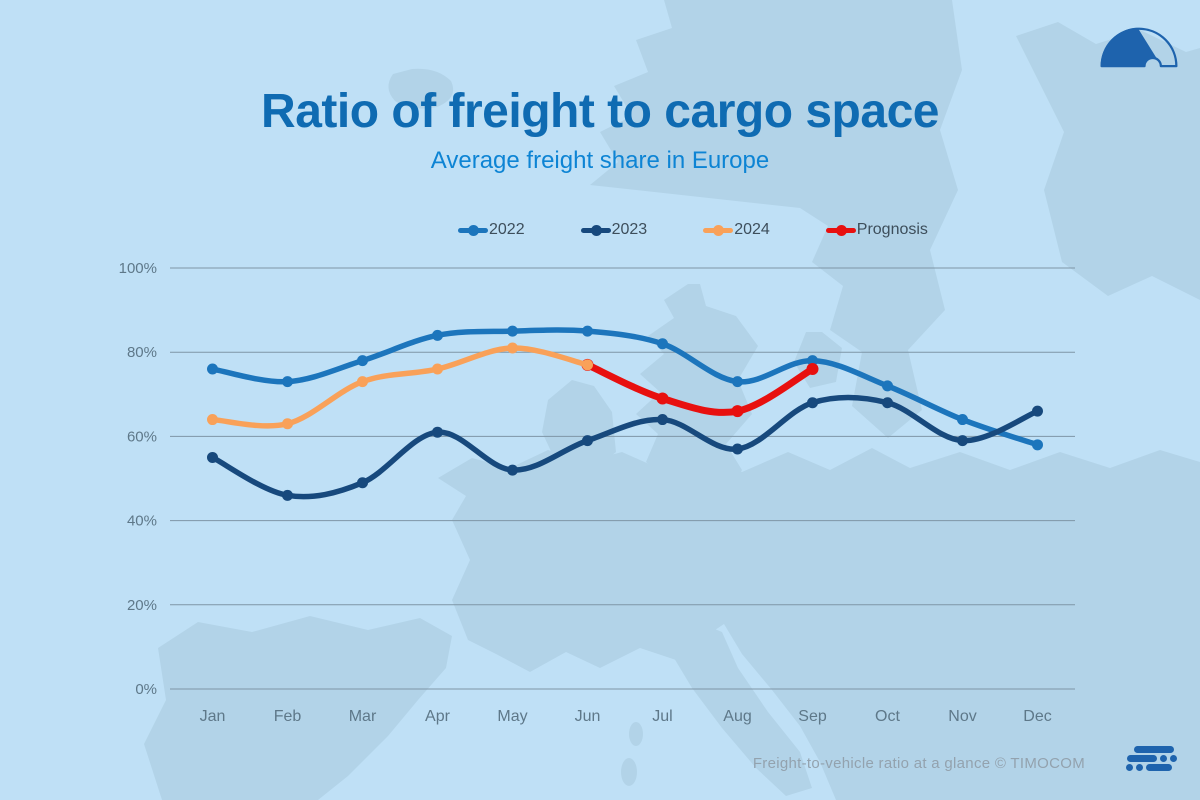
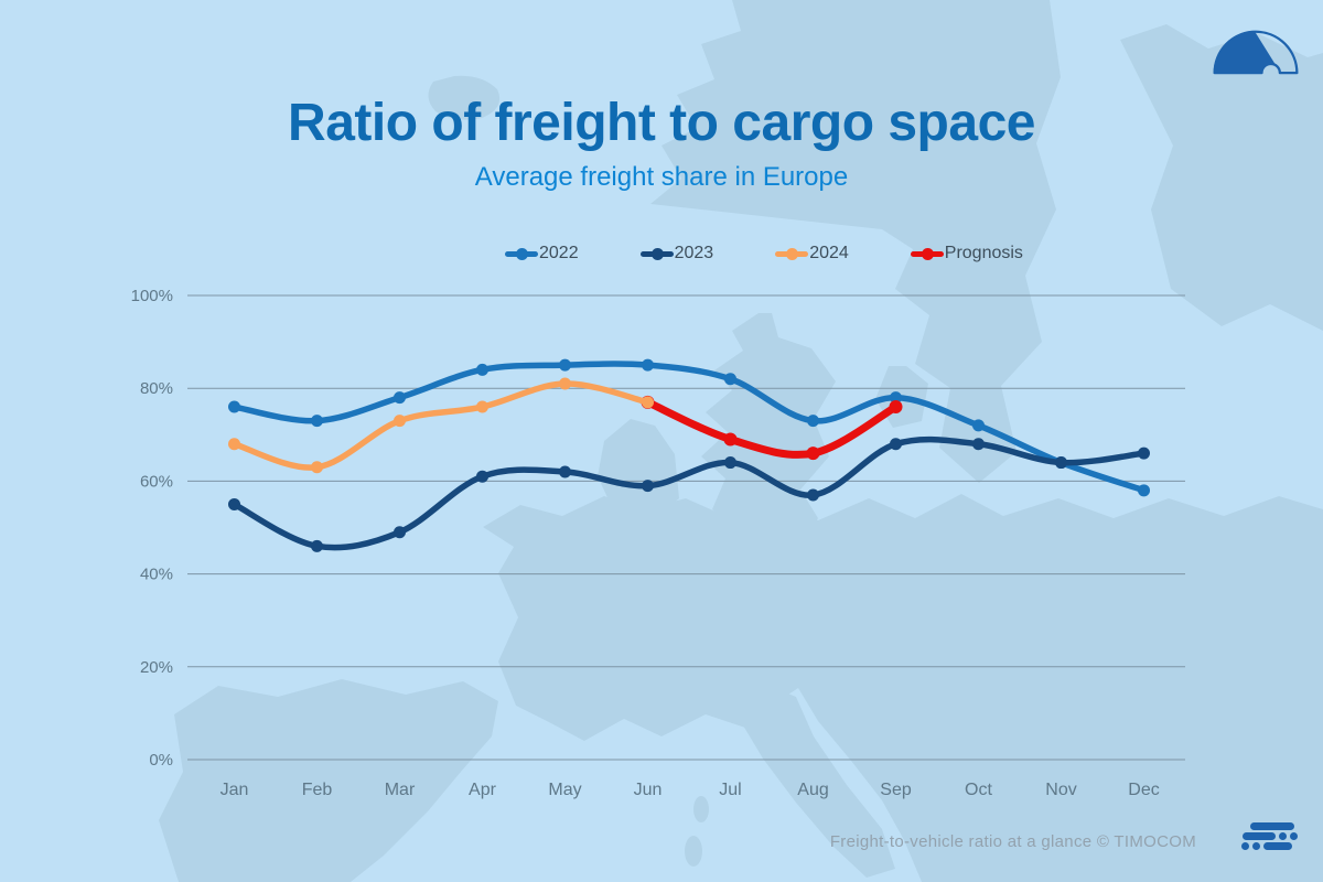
2024/Jan: 64% -> 68%
2023/May: 52% -> 62%
2023/Nov: 59% -> 64%
